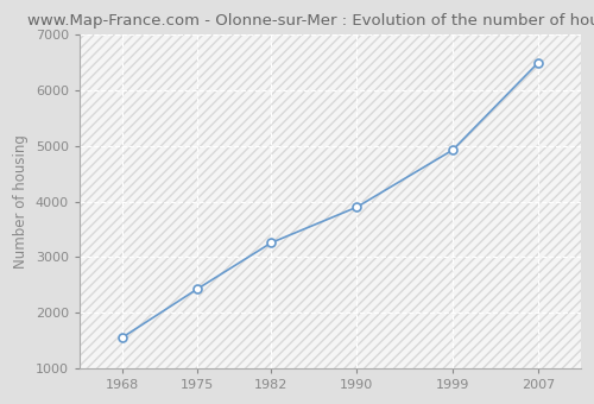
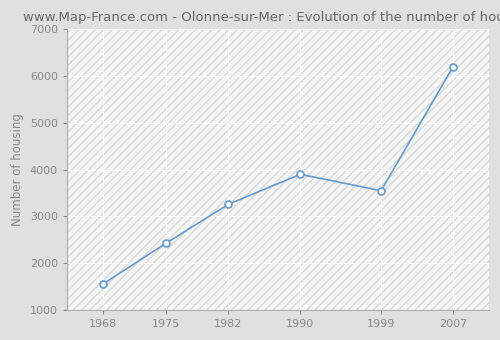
1999: 4930 -> 3550
2007: 6500 -> 6200
